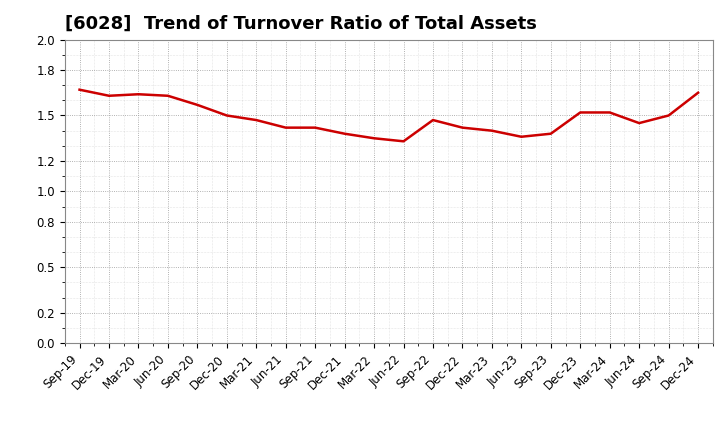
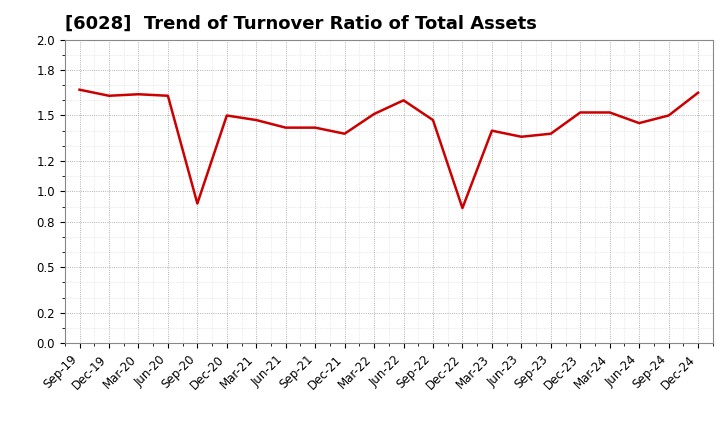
Sep-20: 1.57 -> 0.92
Mar-22: 1.35 -> 1.51
Jun-22: 1.33 -> 1.60
Dec-22: 1.42 -> 0.89
